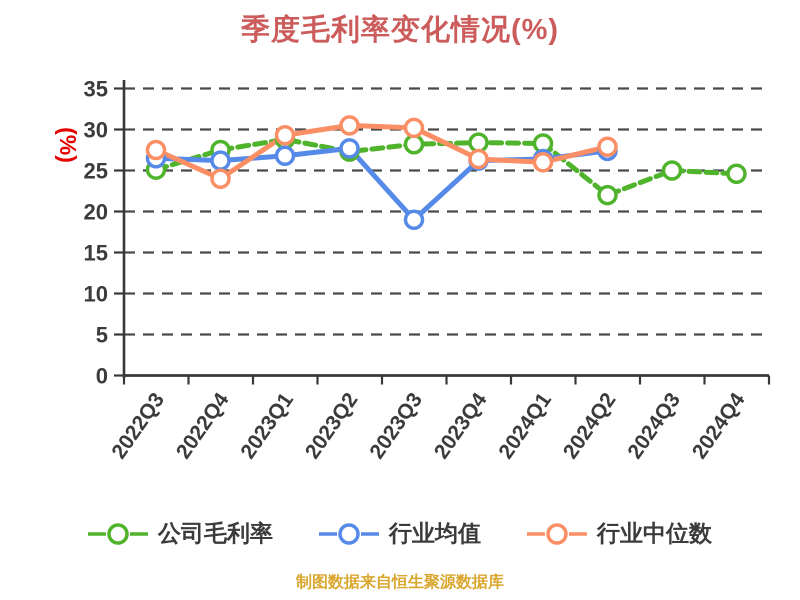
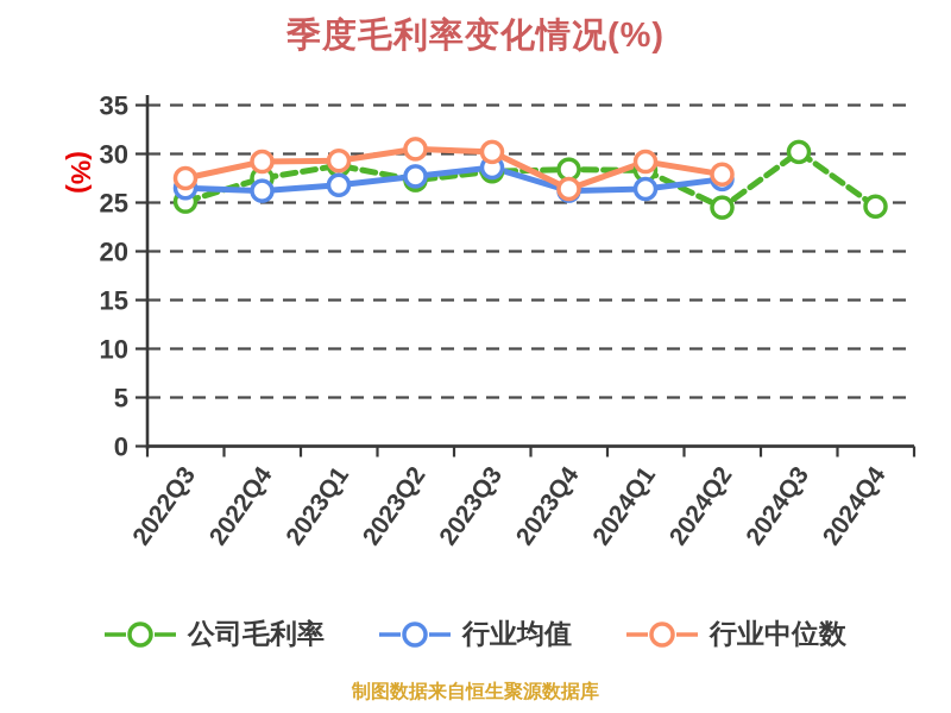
行业中位数/2022Q4: 24 -> 29
行业均值/2023Q3: 19 -> 29
行业中位数/2024Q1: 26 -> 29
公司毛利率/2024Q2: 22 -> 24
公司毛利率/2024Q3: 25 -> 30
